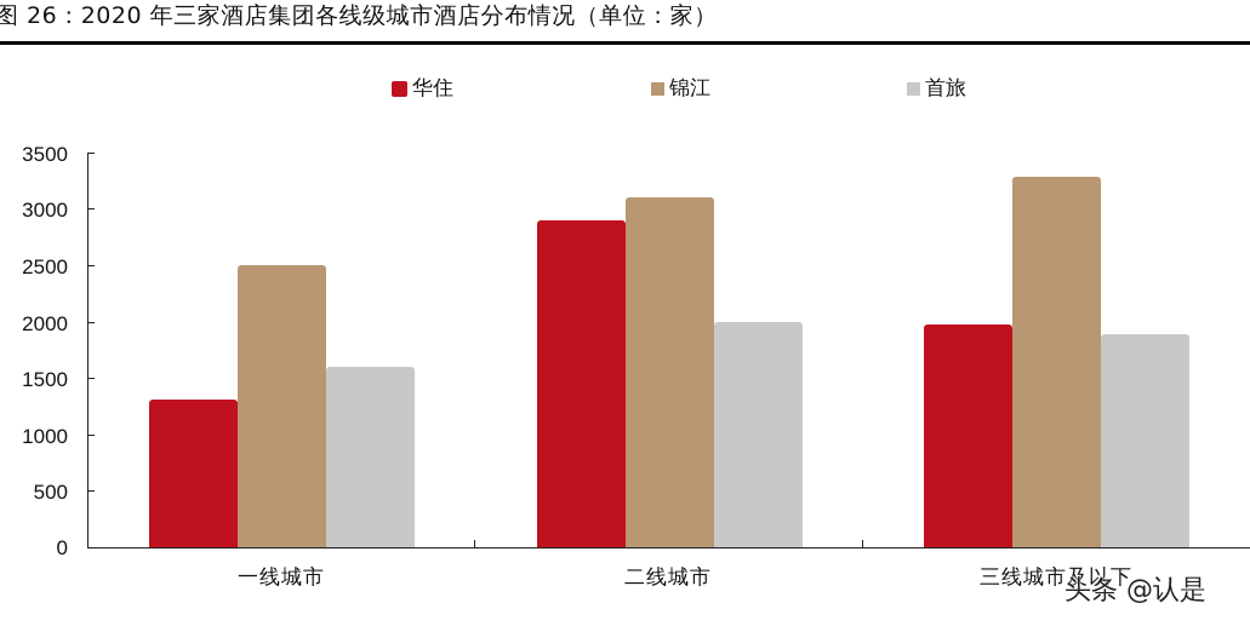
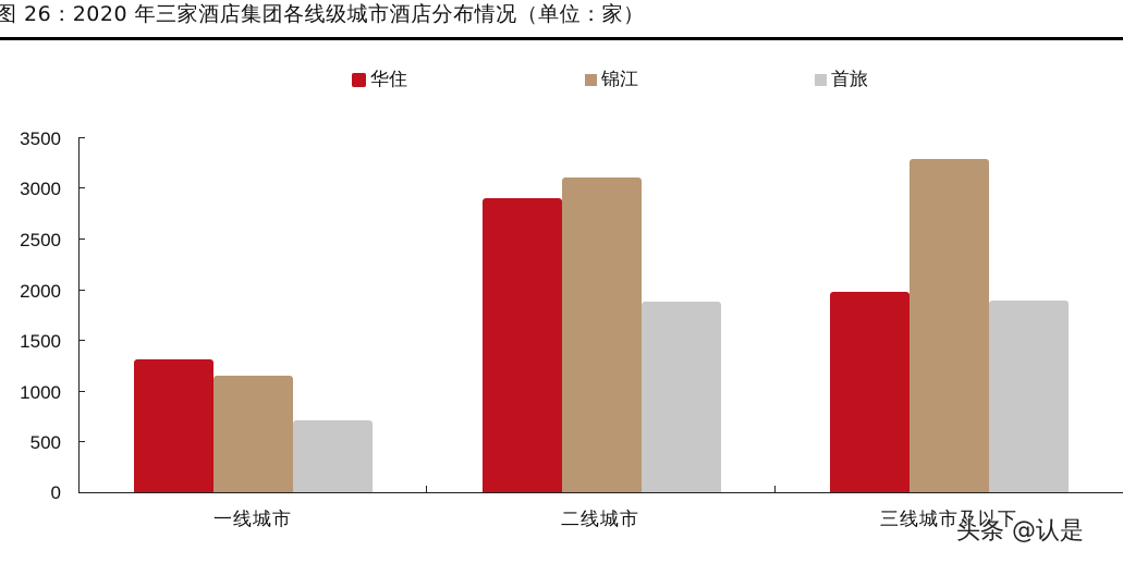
锦江/一线城市: 2500 -> 1200
首旅/一线城市: 1600 -> 700
首旅/二线城市: 2000 -> 1900
